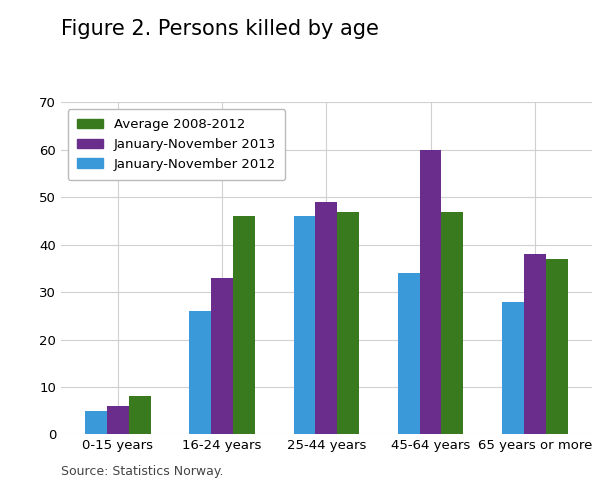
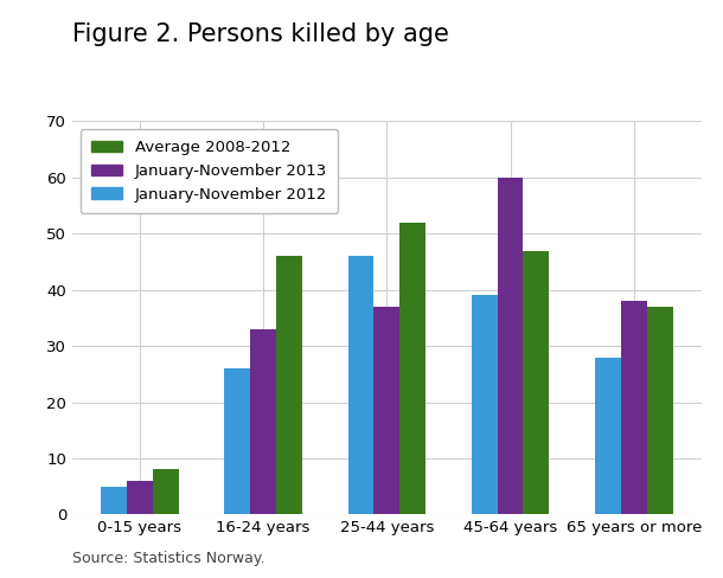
January-November 2013/25-44 years: 49 -> 37
Average 2008-2012/25-44 years: 47 -> 52
January-November 2012/45-64 years: 34 -> 39
